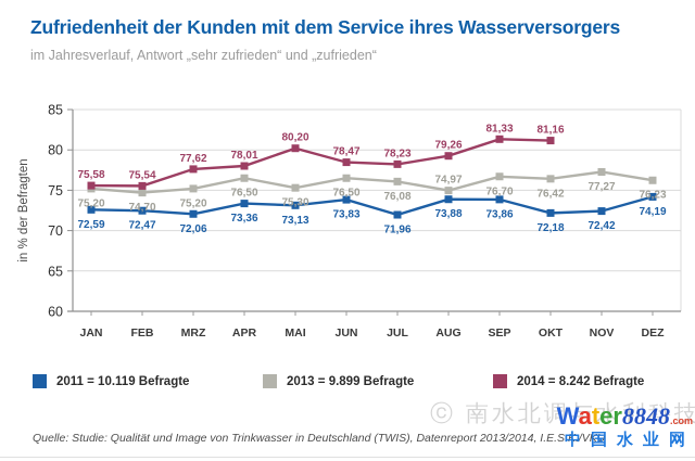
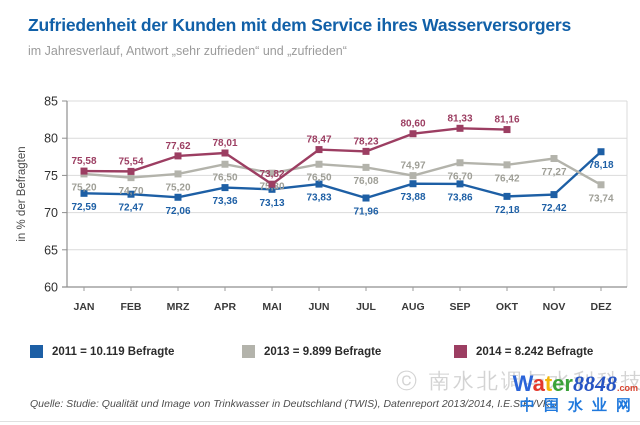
2014 = 8.242 Befragte/MAI: 80,20 -> 73,82
2014 = 8.242 Befragte/AUG: 79,26 -> 80,60
2011 = 10.119 Befragte/DEZ: 74,19 -> 78,18
2013 = 9.899 Befragte/DEZ: 76,23 -> 73,74
